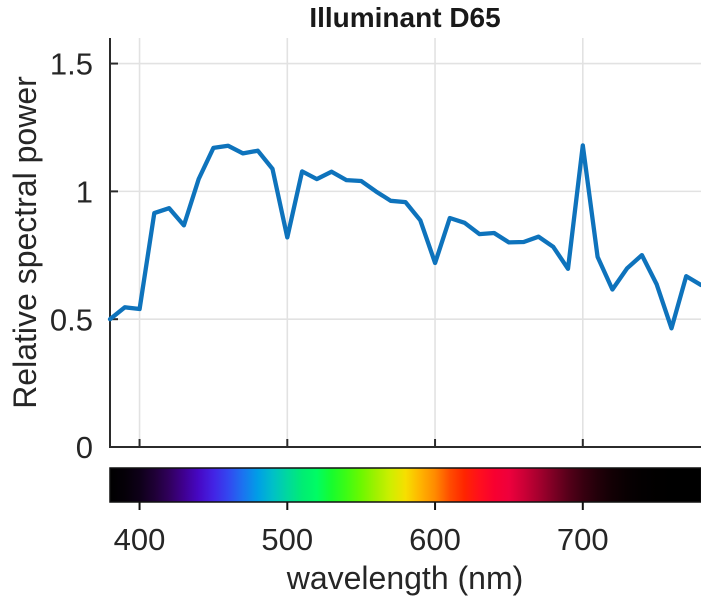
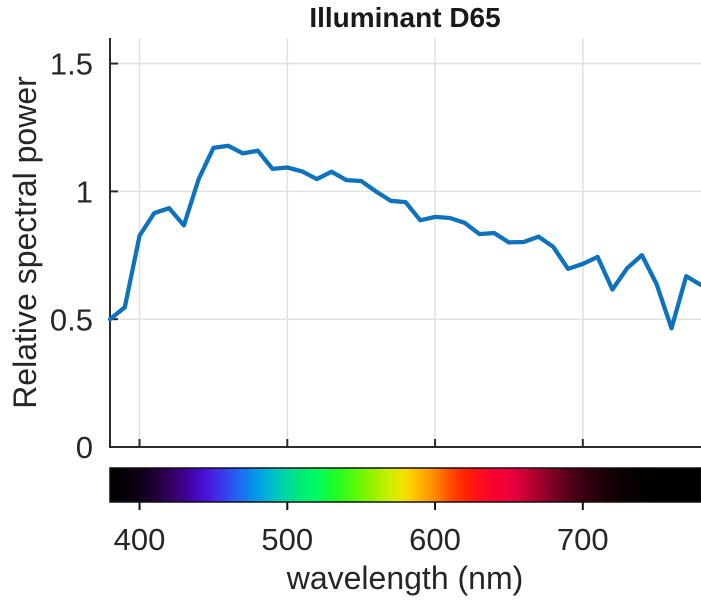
400: 0.54 -> 0.83
500: 0.82 -> 1.09
600: 0.72 -> 0.90
700: 1.18 -> 0.72
